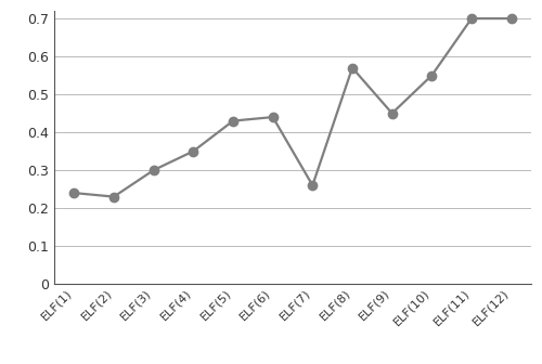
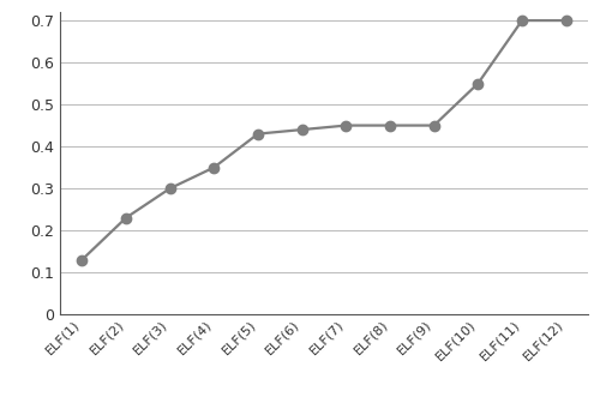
ELF(1): 0.24 -> 0.13
ELF(7): 0.26 -> 0.45
ELF(8): 0.57 -> 0.45
